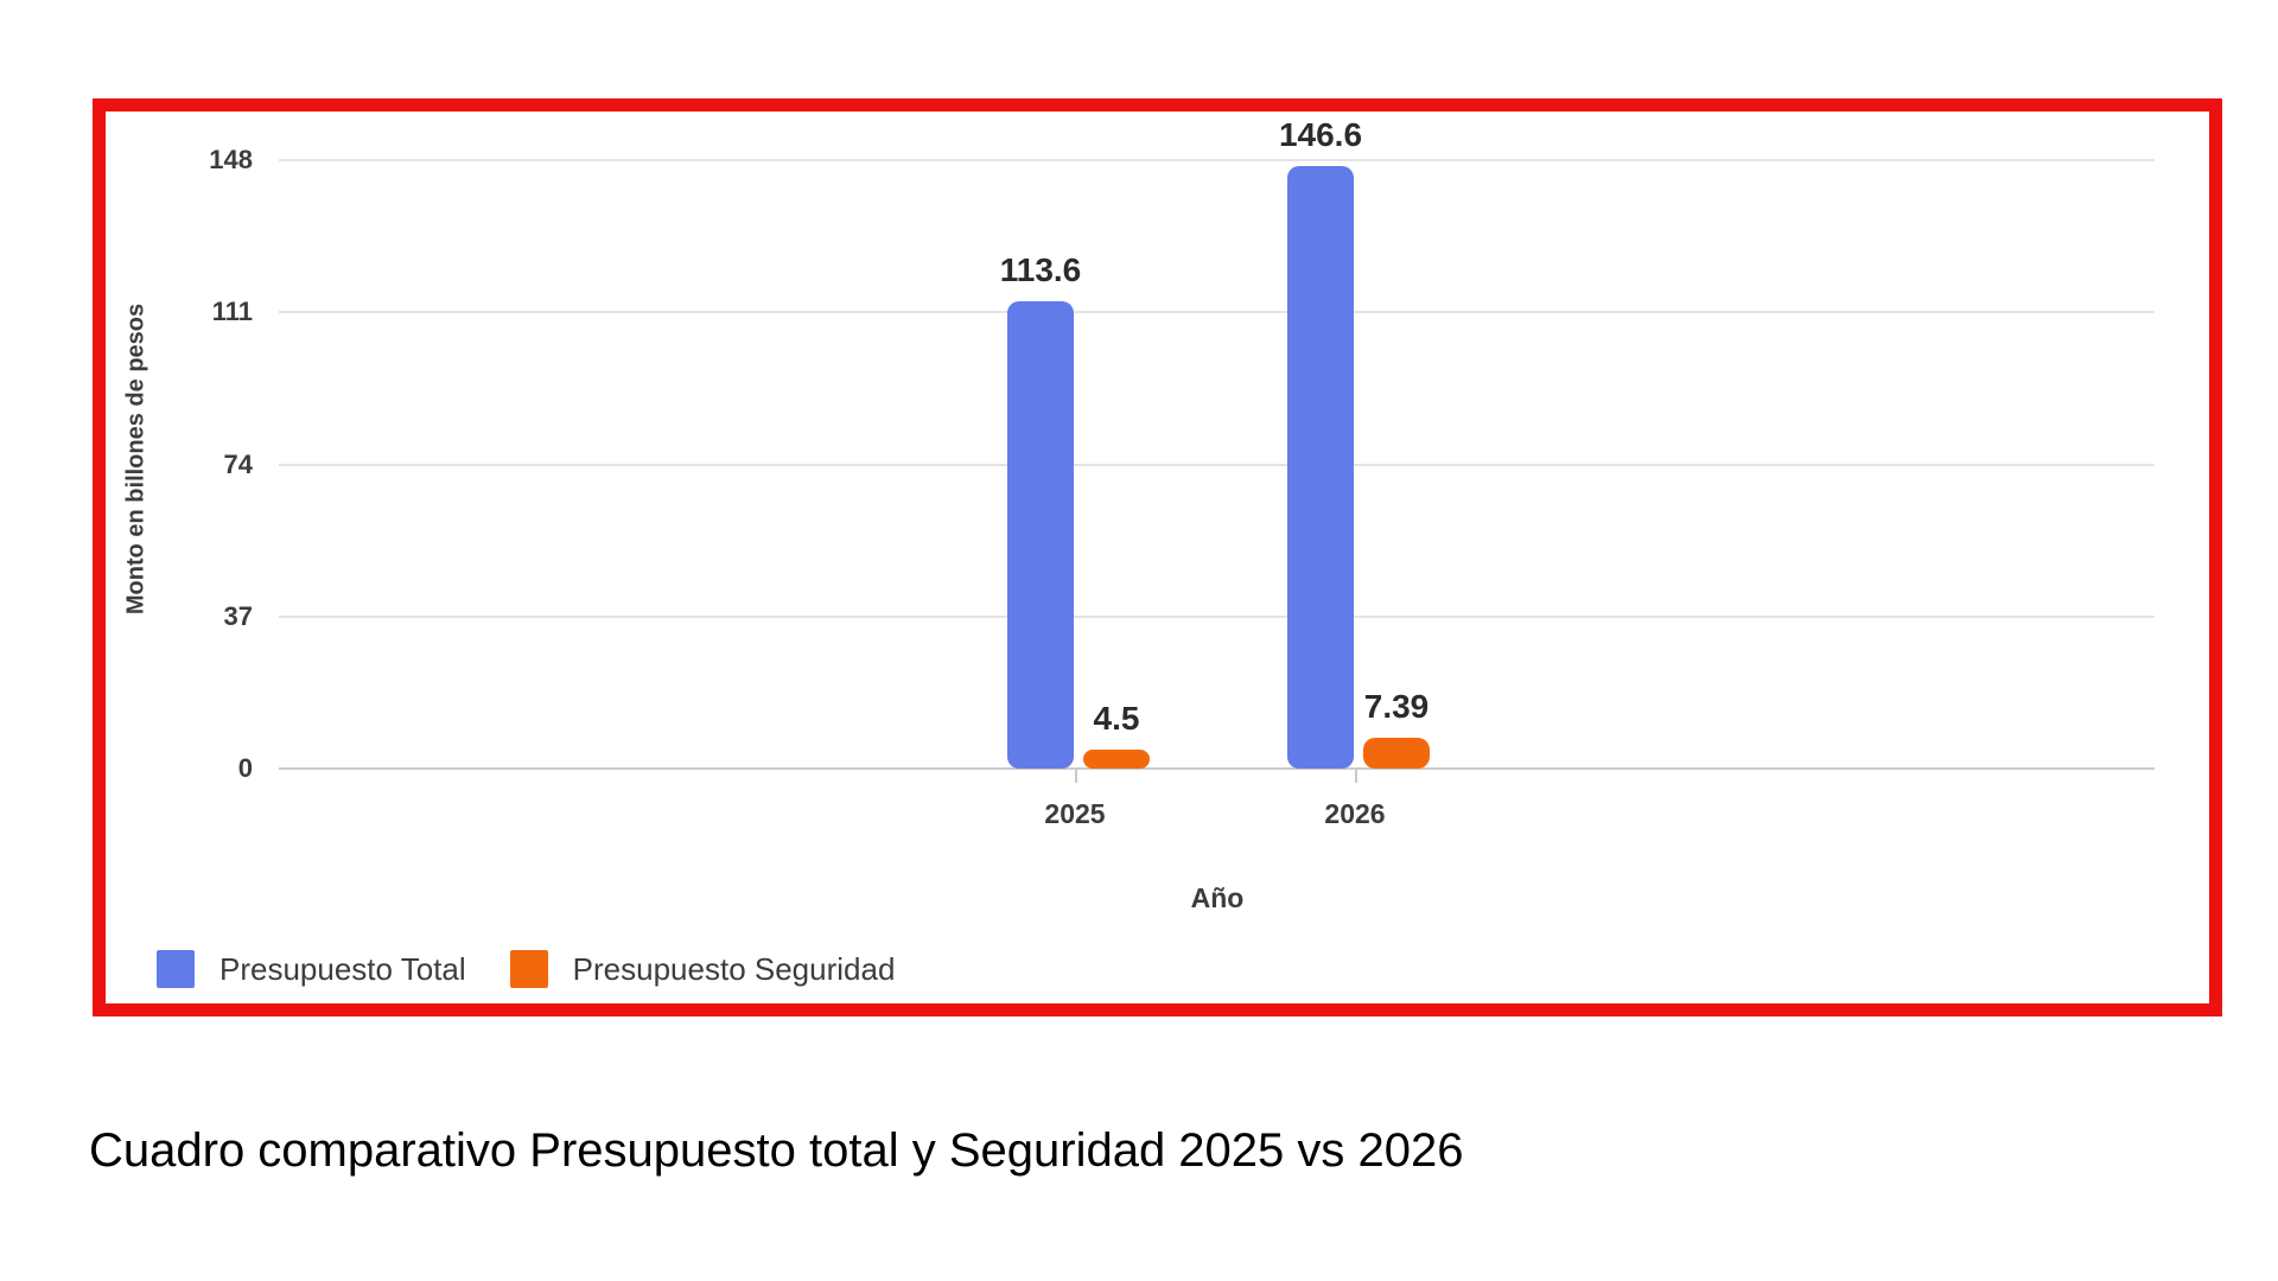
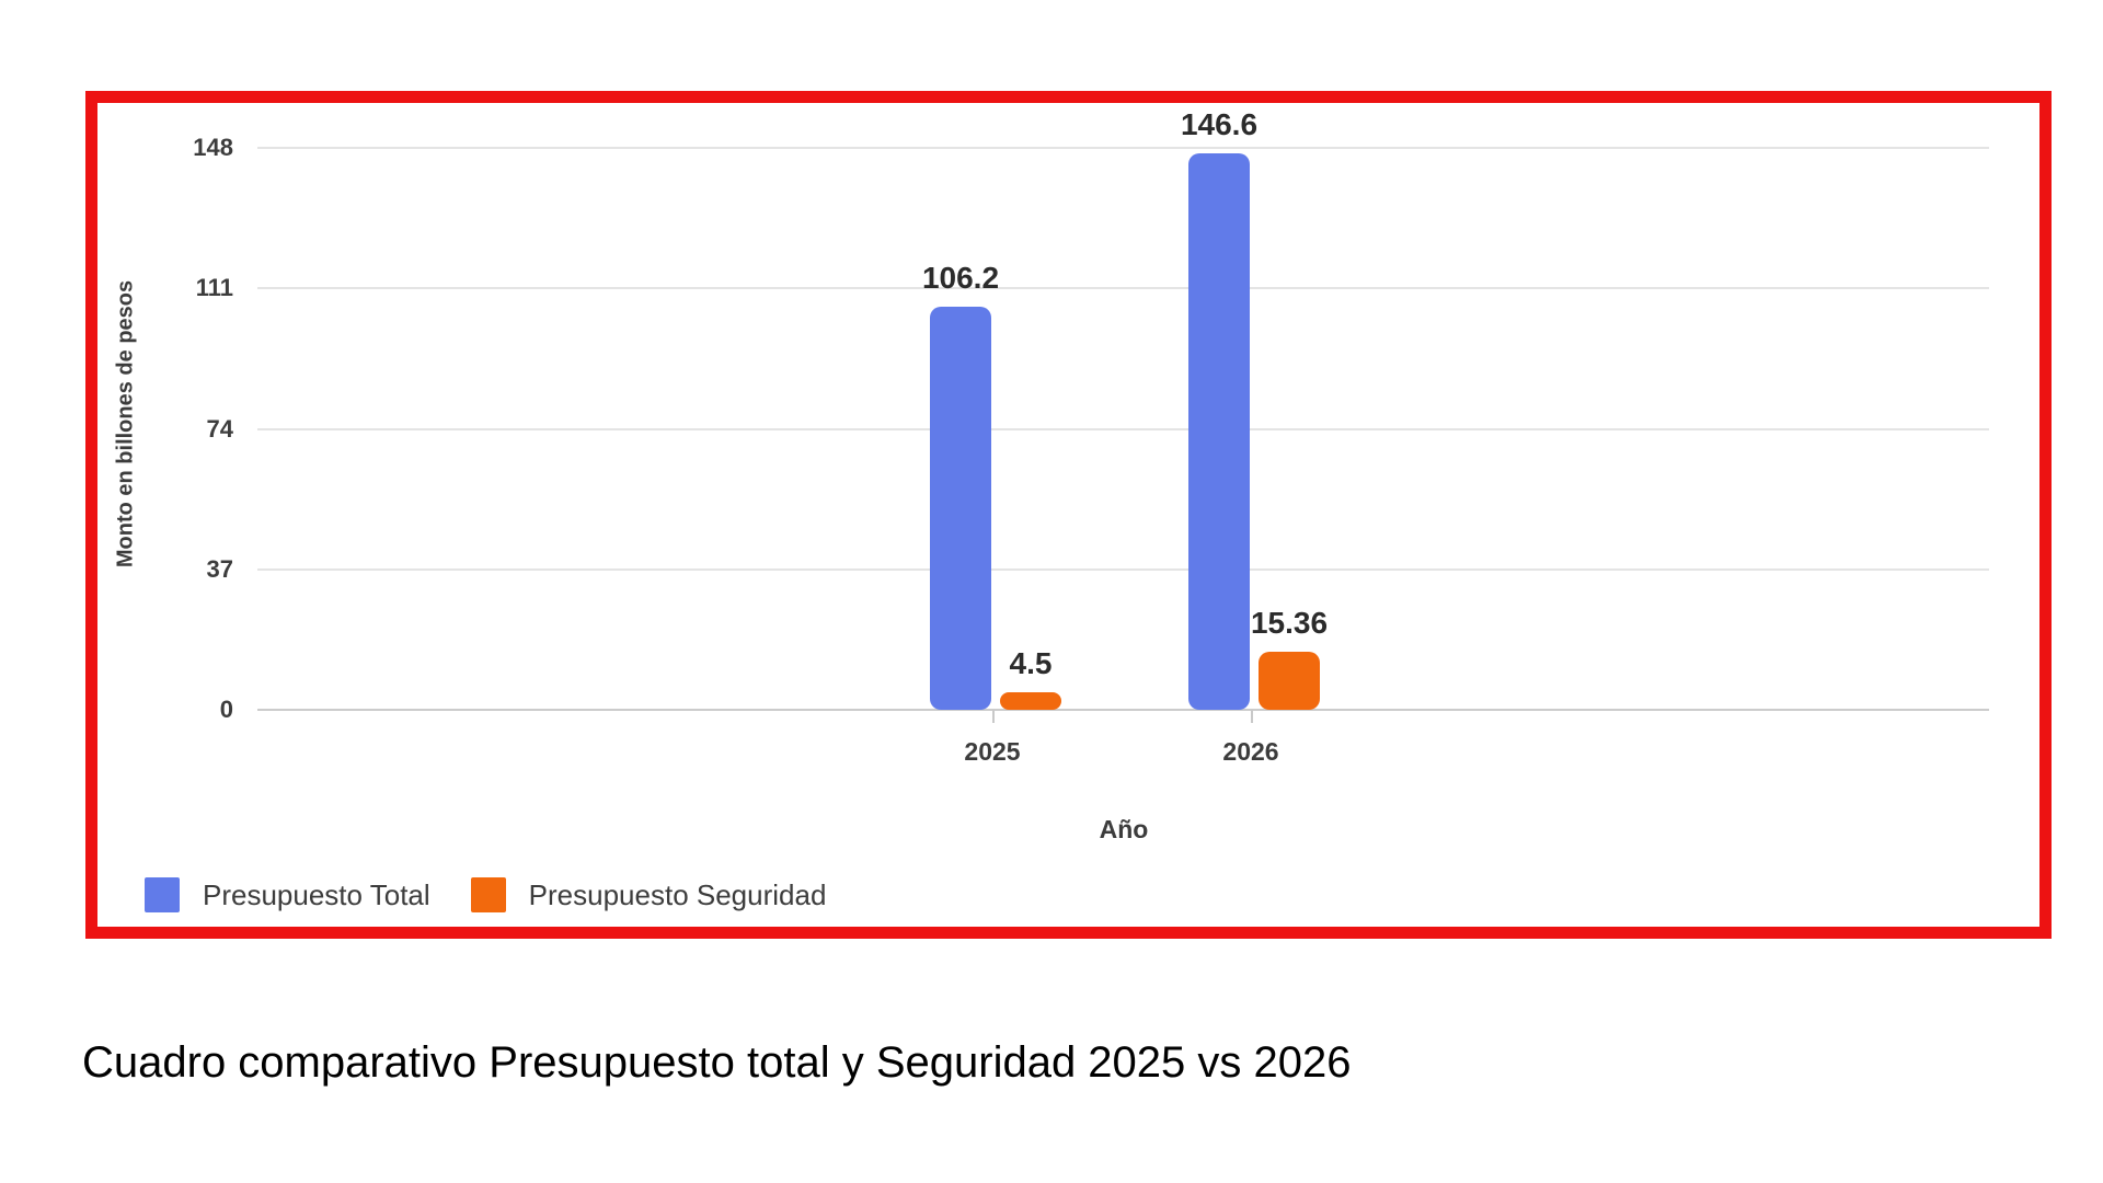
Presupuesto Total/2025: 113.6 -> 106.2
Presupuesto Seguridad/2026: 7.39 -> 15.36
